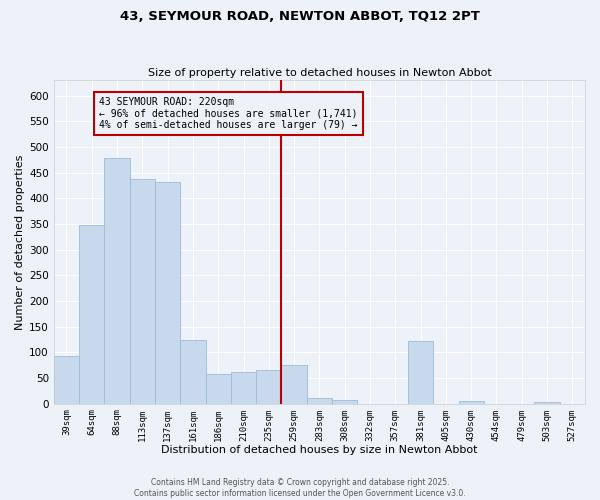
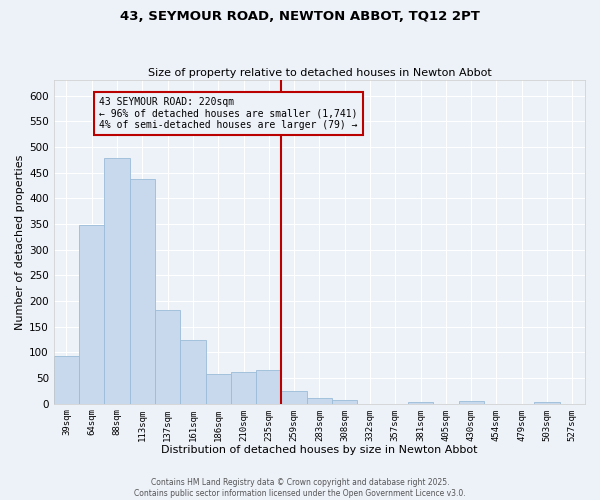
137sqm: 432 -> 183
259sqm: 76 -> 24
381sqm: 122 -> 3
